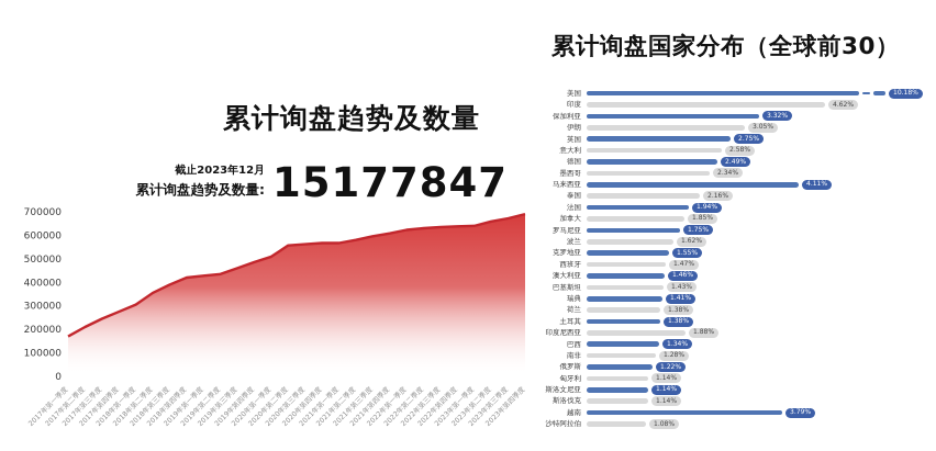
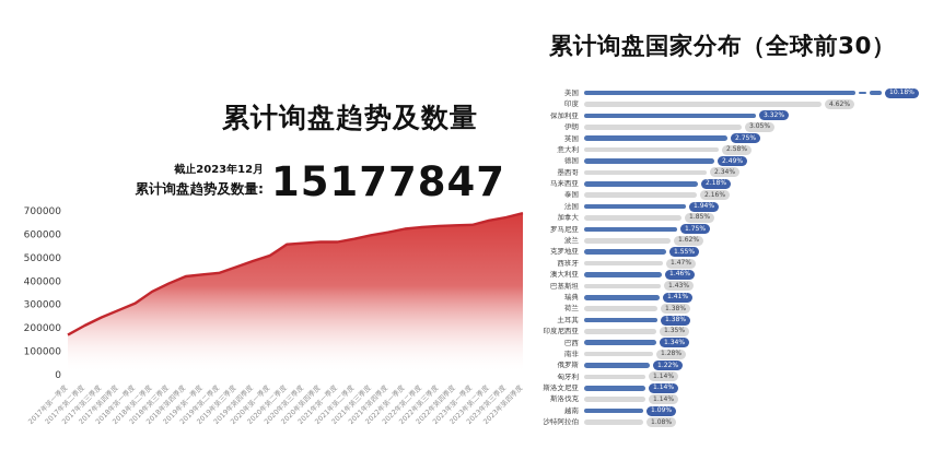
累计询盘国家分布（全球前30）/马来西亚: 4.11% -> 2.18%
累计询盘国家分布（全球前30）/印度尼西亚: 1.88% -> 1.35%
累计询盘国家分布（全球前30）/越南: 3.79% -> 1.09%
